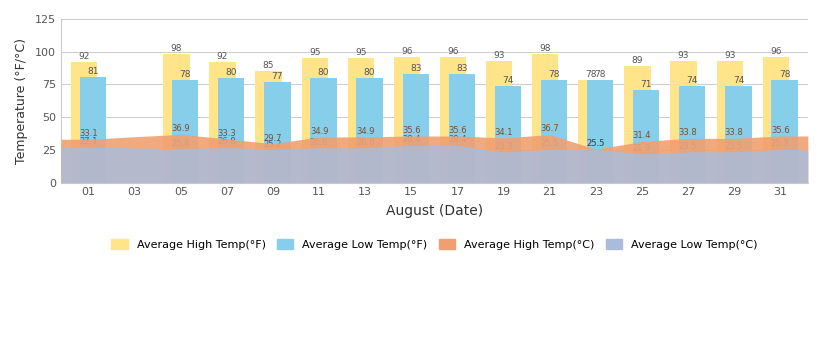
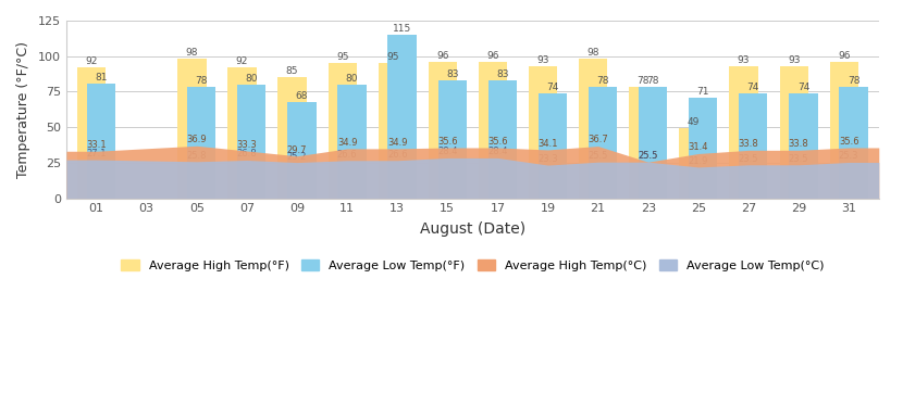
Average Low Temp(°F)/09: 77 -> 68
Average Low Temp(°F)/13: 80 -> 115
Average High Temp(°F)/25: 89 -> 49
